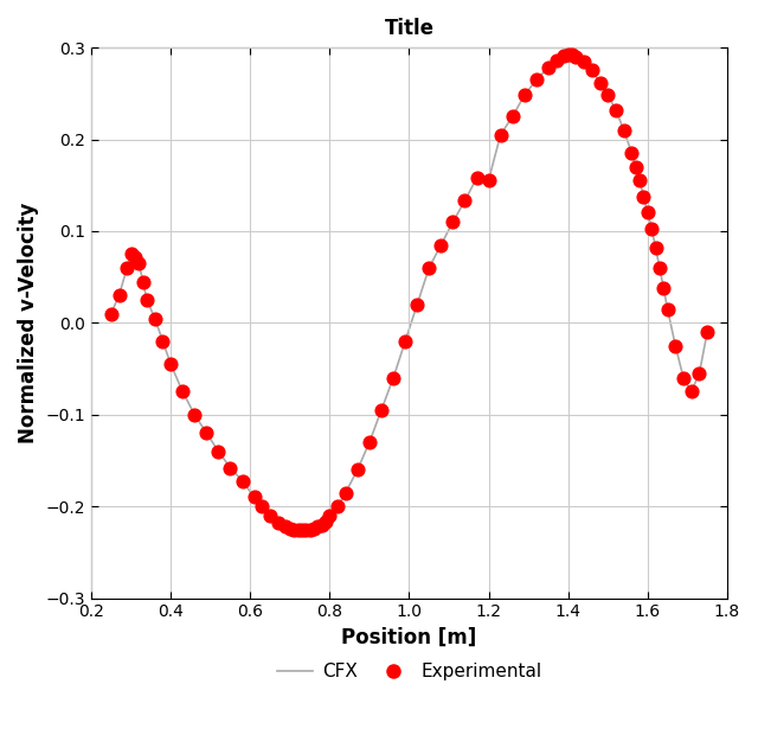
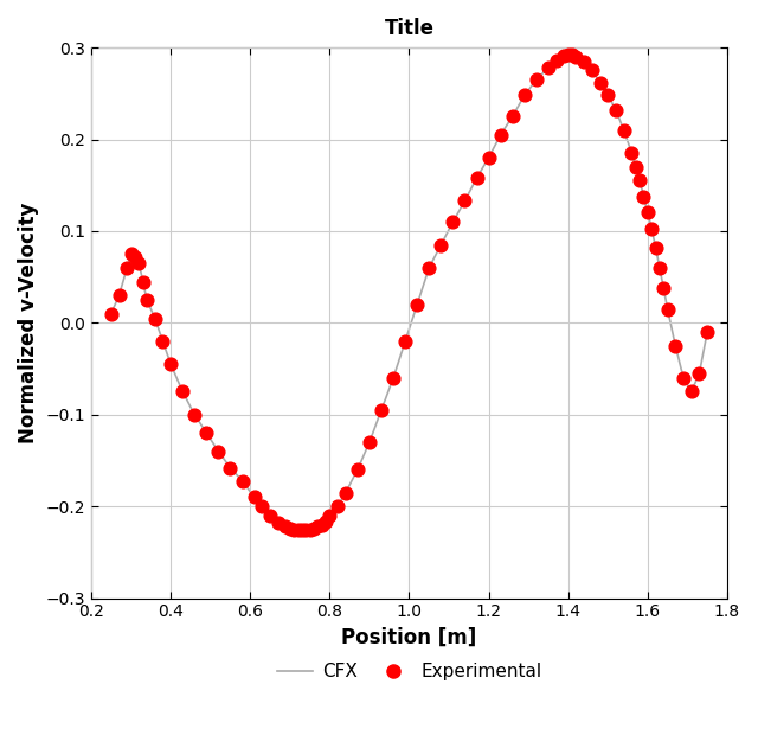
1.2: 0.156 -> 0.180
